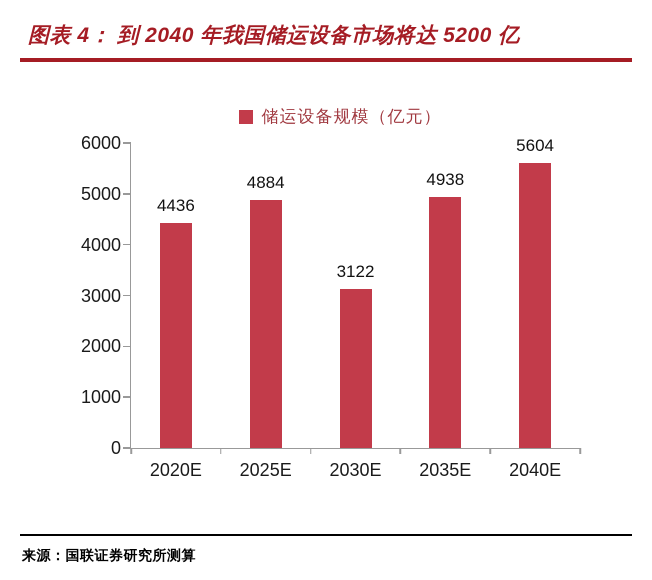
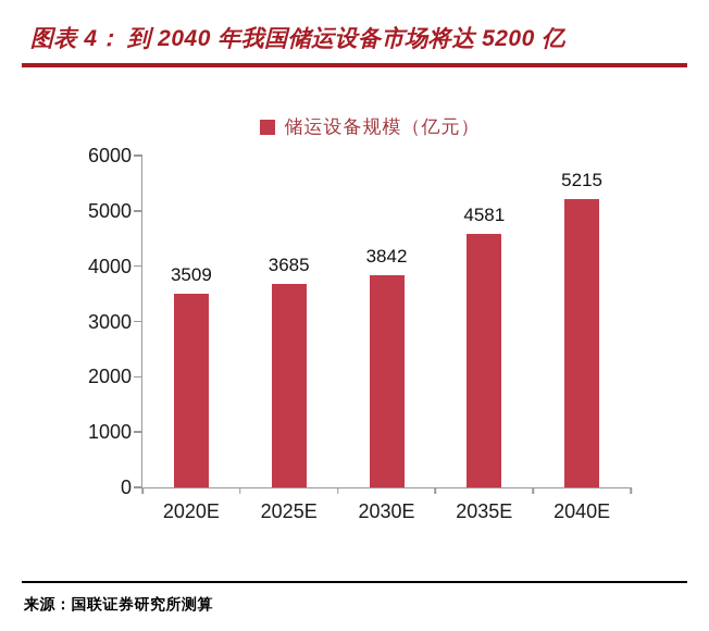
2020E: 4436 -> 3509
2025E: 4884 -> 3685
2030E: 3122 -> 3842
2035E: 4938 -> 4581
2040E: 5604 -> 5215
